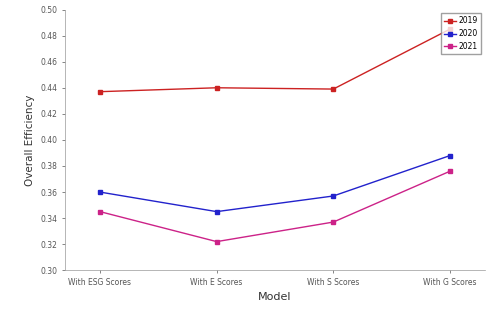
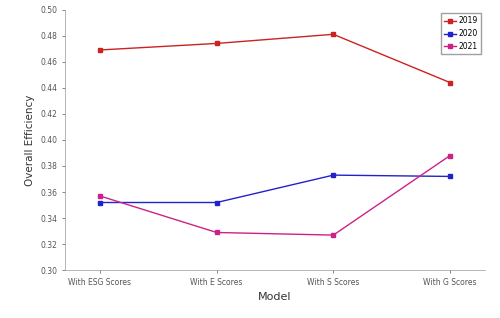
2019/With ESG Scores: 0.437 -> 0.469
2020/With ESG Scores: 0.360 -> 0.352
2021/With ESG Scores: 0.345 -> 0.357
2019/With E Scores: 0.440 -> 0.474
2020/With E Scores: 0.345 -> 0.352
2021/With E Scores: 0.322 -> 0.329
2019/With S Scores: 0.439 -> 0.481
2020/With S Scores: 0.357 -> 0.373
2021/With S Scores: 0.337 -> 0.327
2019/With G Scores: 0.485 -> 0.444
2020/With G Scores: 0.388 -> 0.372
2021/With G Scores: 0.376 -> 0.388
